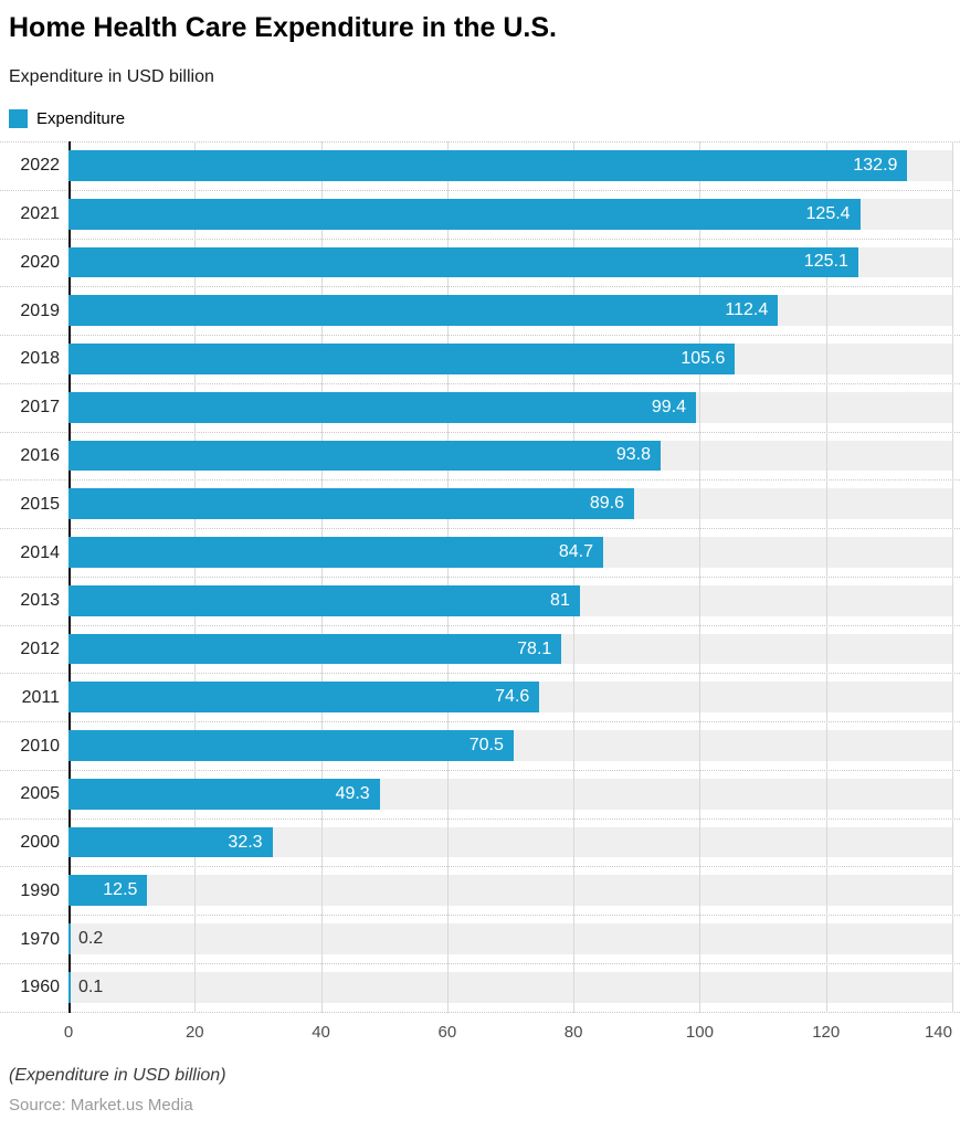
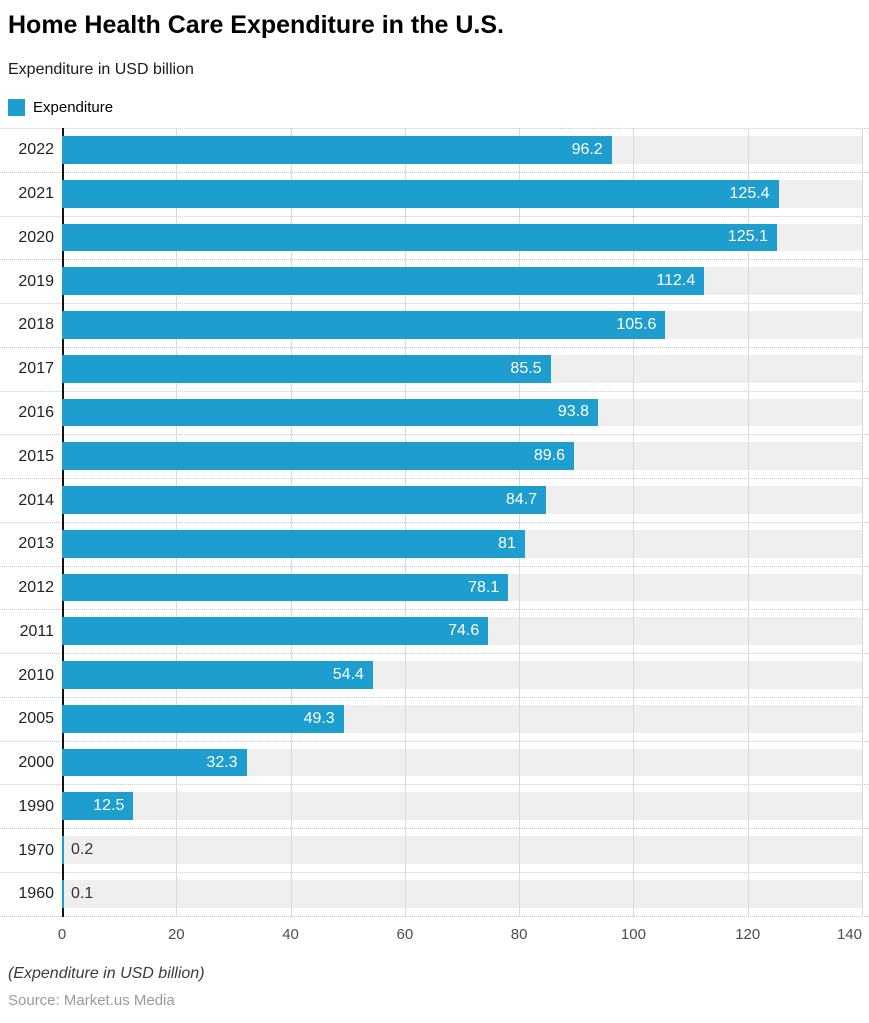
2022: 132.9 -> 96.2
2017: 99.4 -> 85.5
2010: 70.5 -> 54.4
